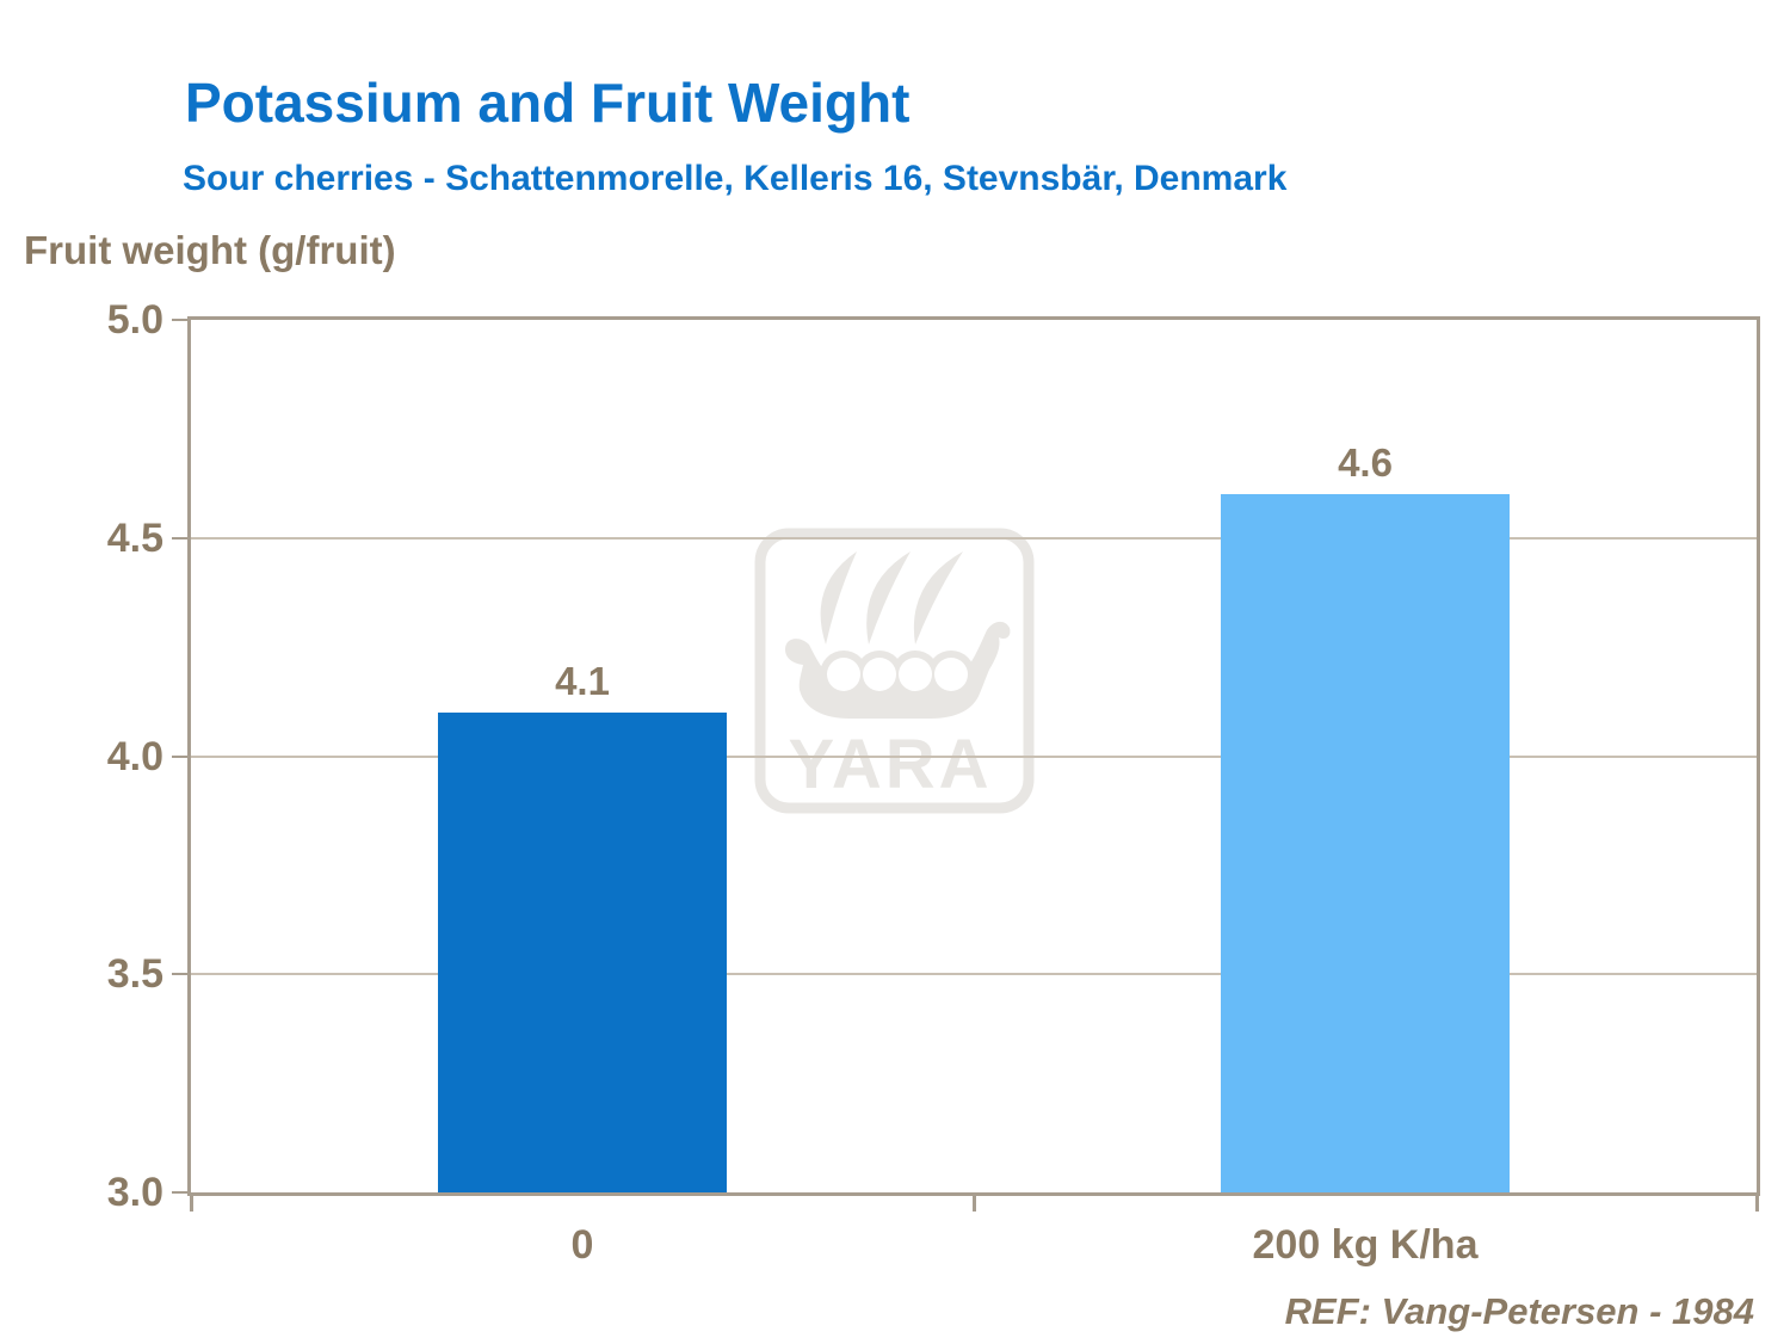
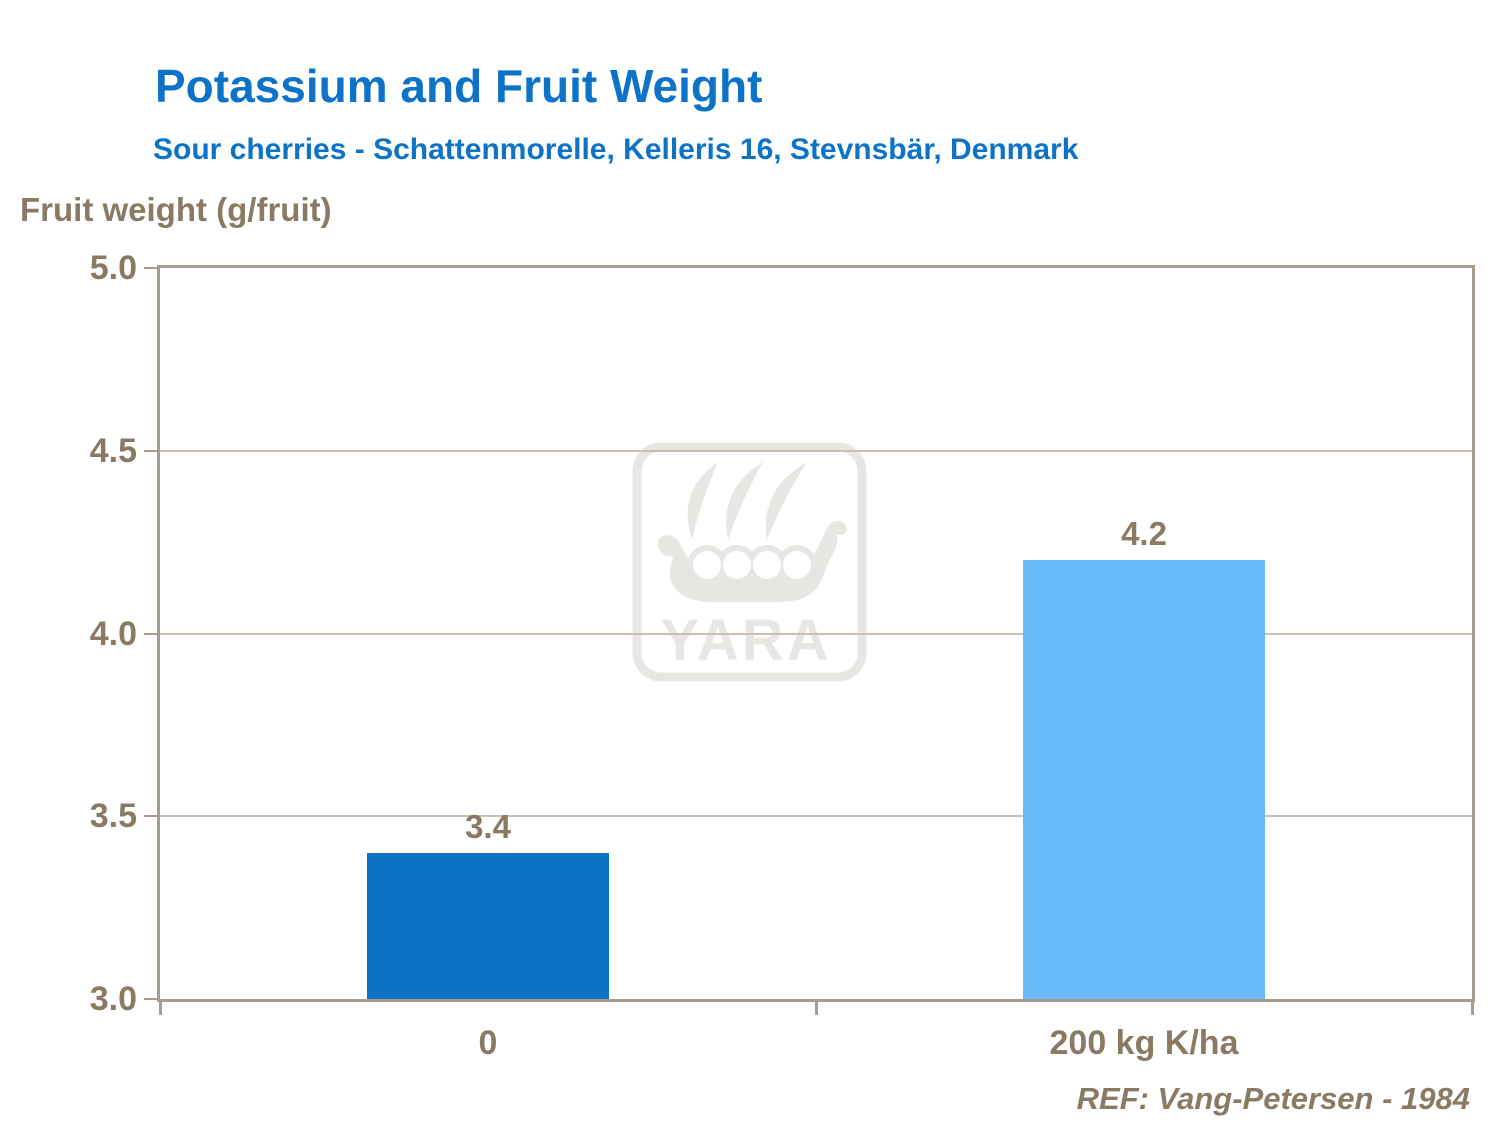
0: 4.1 -> 3.4
200 kg K/ha: 4.6 -> 4.2
